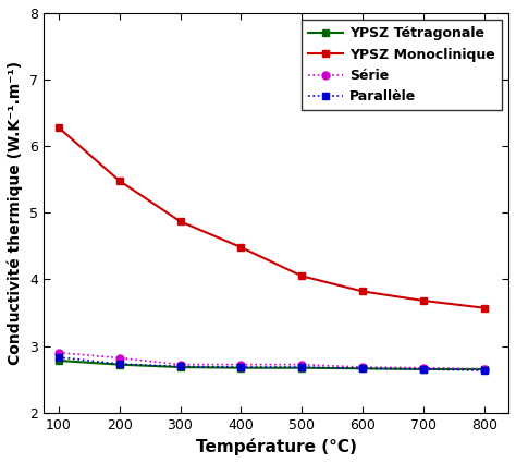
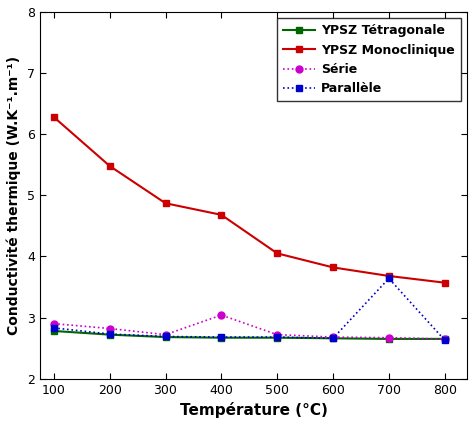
YPSZ Monoclinique/400: 4.48 -> 4.68
Série/400: 2.72 -> 3.04
Parallèle/700: 2.65 -> 3.64
